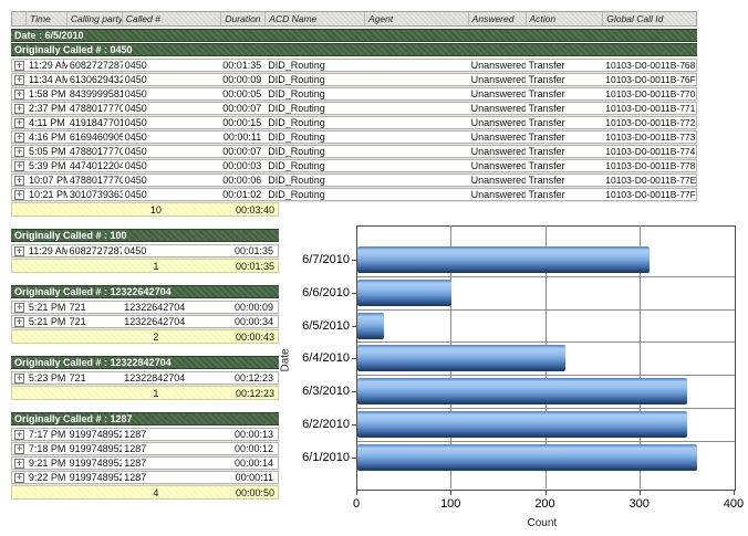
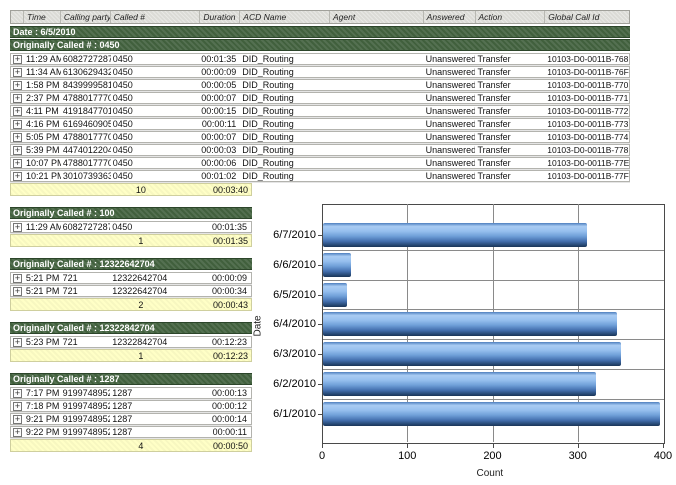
6/6/2010: 100 -> 30
6/4/2010: 220 -> 340
6/2/2010: 350 -> 320
6/1/2010: 360 -> 400
